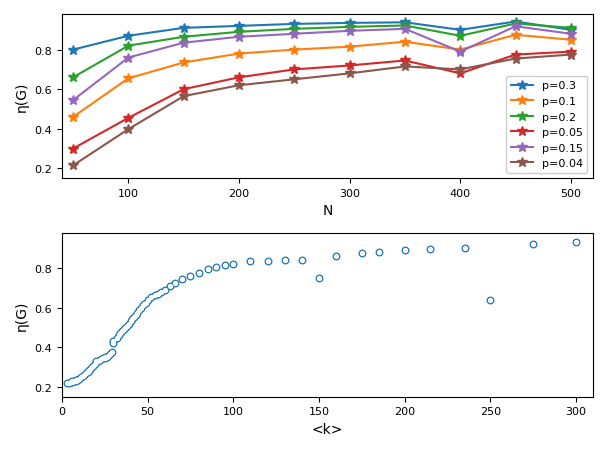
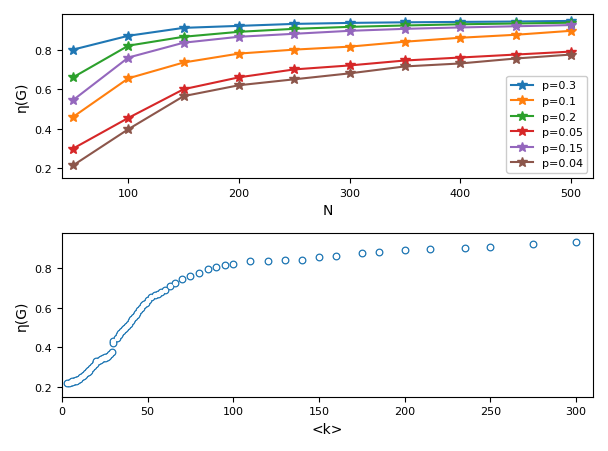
p=0.3/400: 0.90 -> 0.94
p=0.1/400: 0.80 -> 0.86
p=0.2/400: 0.87 -> 0.93
p=0.05/400: 0.68 -> 0.76
p=0.15/400: 0.79 -> 0.91
p=0.04/400: 0.70 -> 0.73
p=0.3/500: 0.90 -> 0.94
p=0.1/500: 0.85 -> 0.90
p=0.2/500: 0.91 -> 0.94
p=0.15/500: 0.88 -> 0.92
150: 0.75 -> 0.85
250: 0.64 -> 0.91
